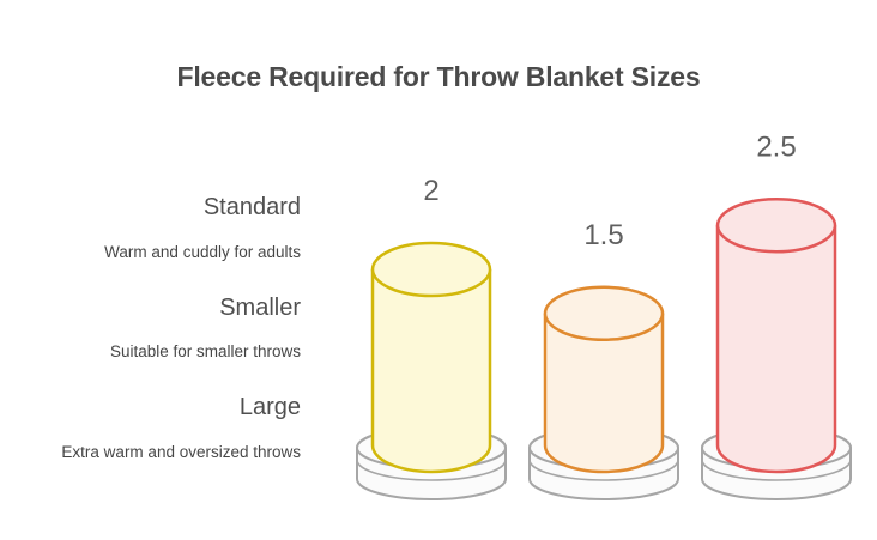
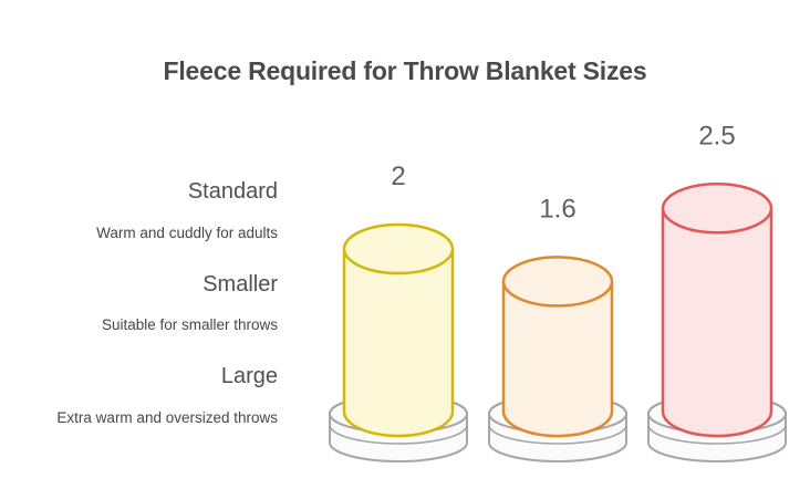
Smaller: 1.5 -> 1.6
